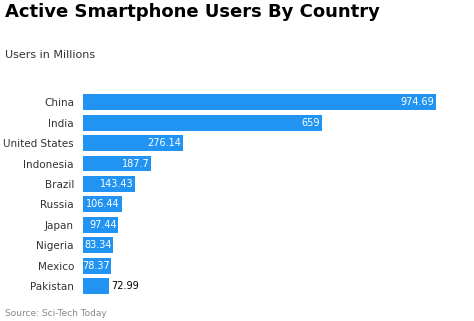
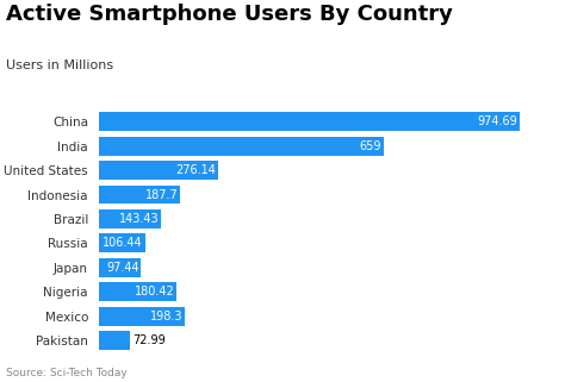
Nigeria: 83.34 -> 180.42
Mexico: 78.37 -> 198.3
